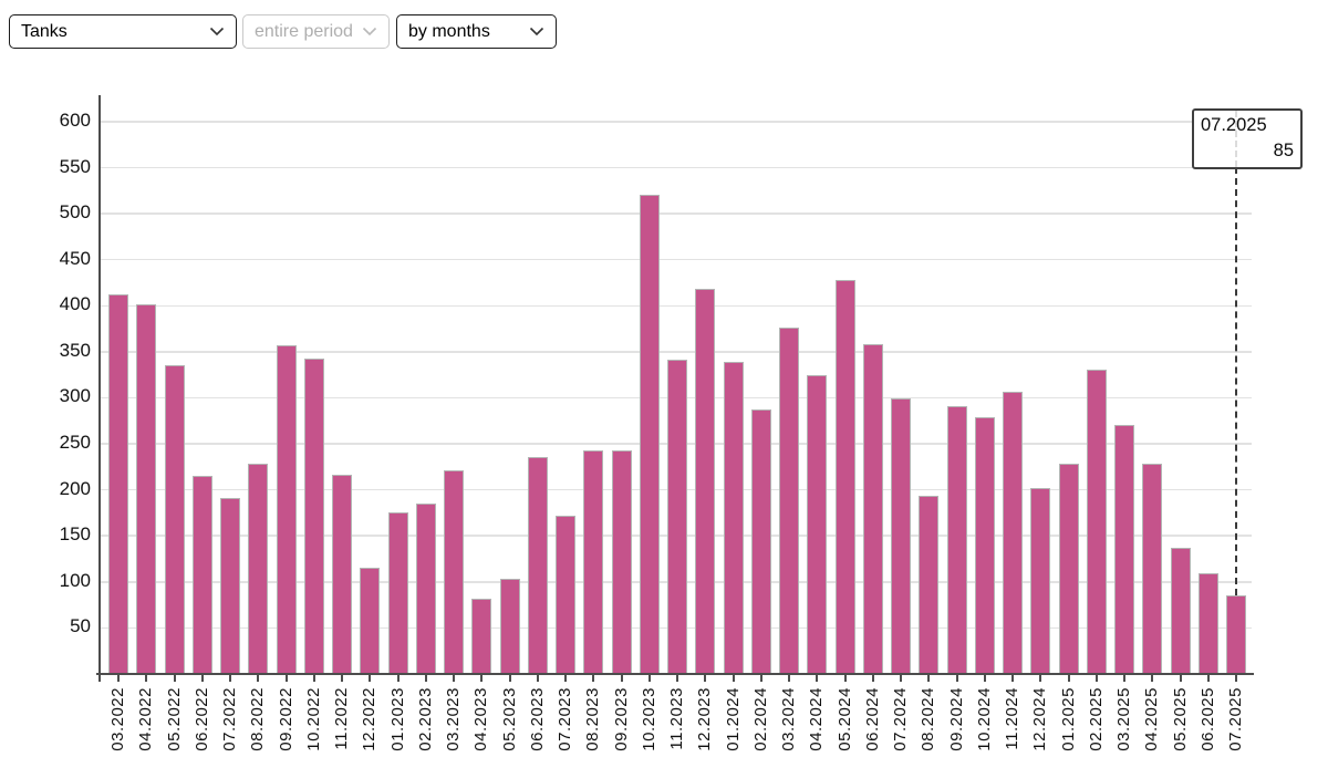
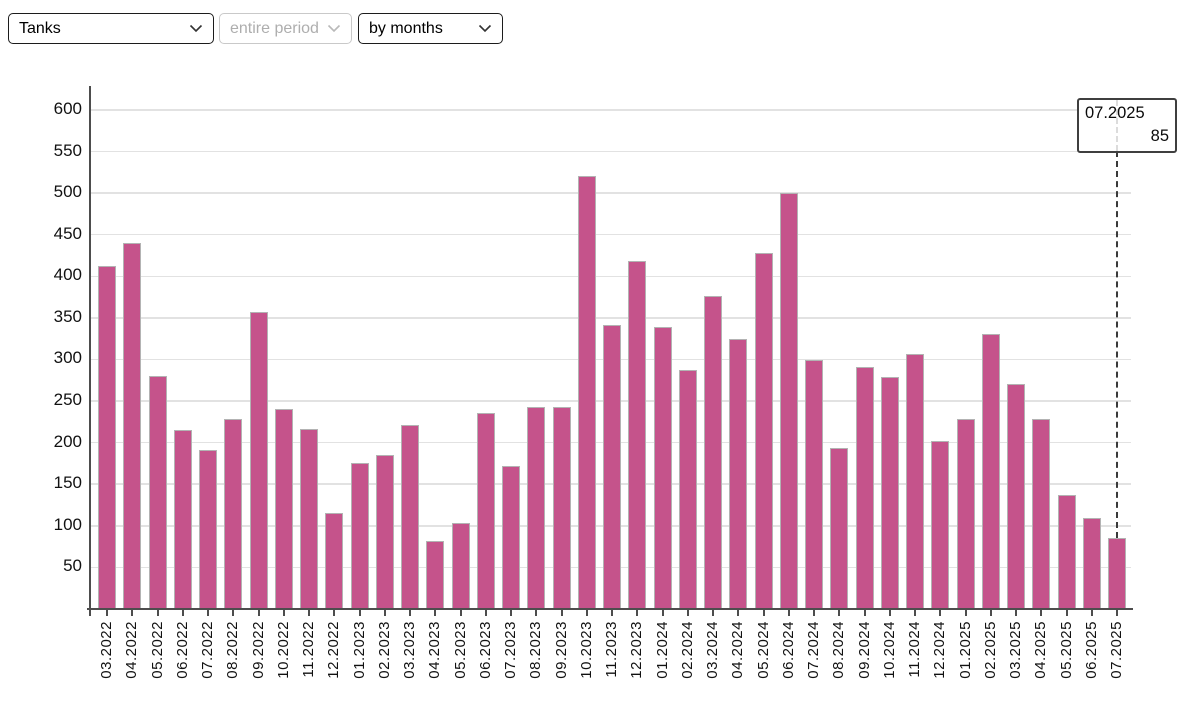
04.2022: 400 -> 440
05.2022: 340 -> 280
10.2022: 340 -> 240
06.2024: 360 -> 500
